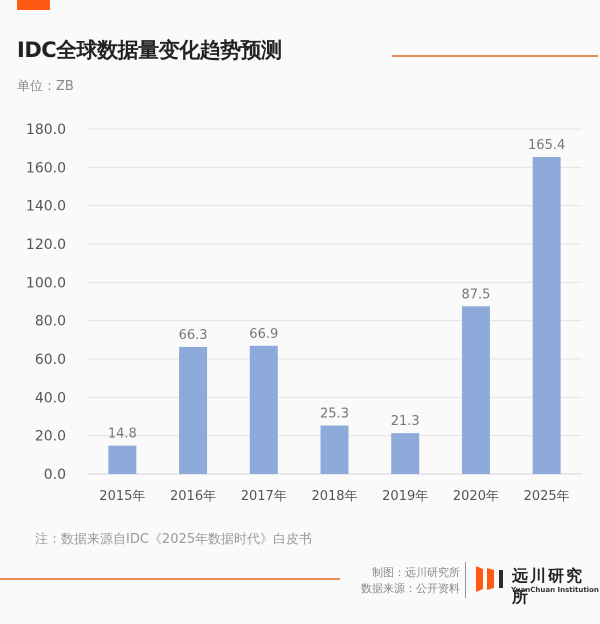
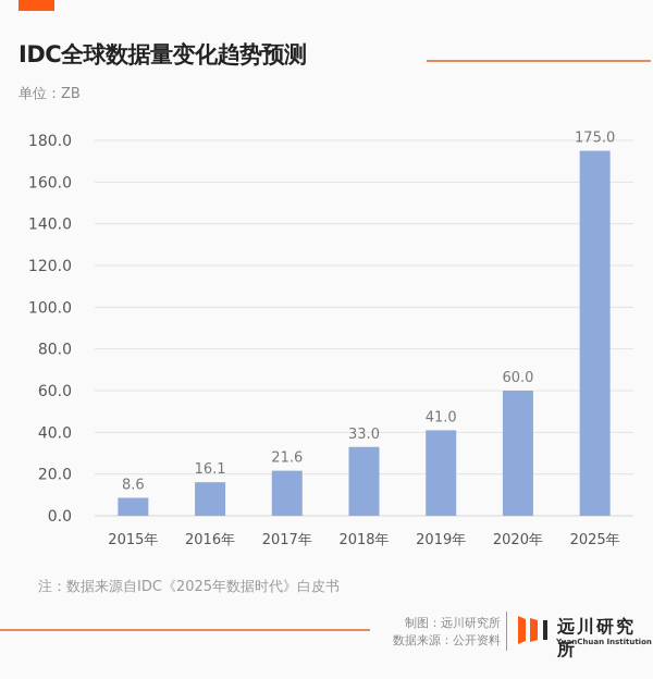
2015年: 14.8 -> 8.6
2016年: 66.3 -> 16.1
2017年: 66.9 -> 21.6
2018年: 25.3 -> 33.0
2019年: 21.3 -> 41.0
2020年: 87.5 -> 60.0
2025年: 165.4 -> 175.0
